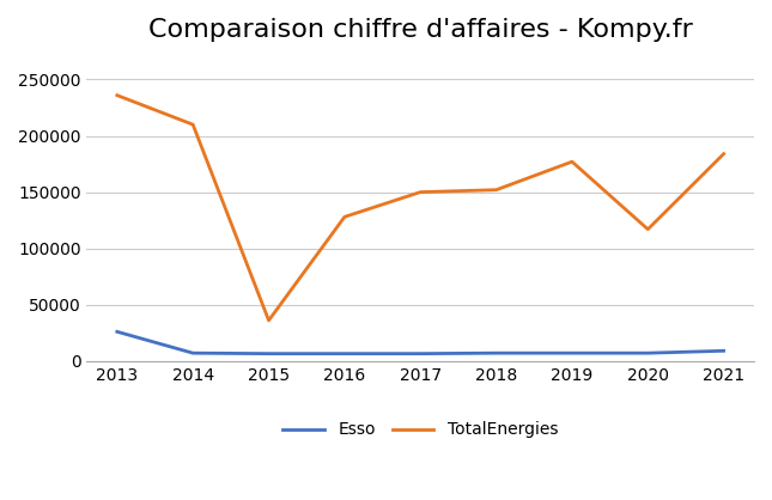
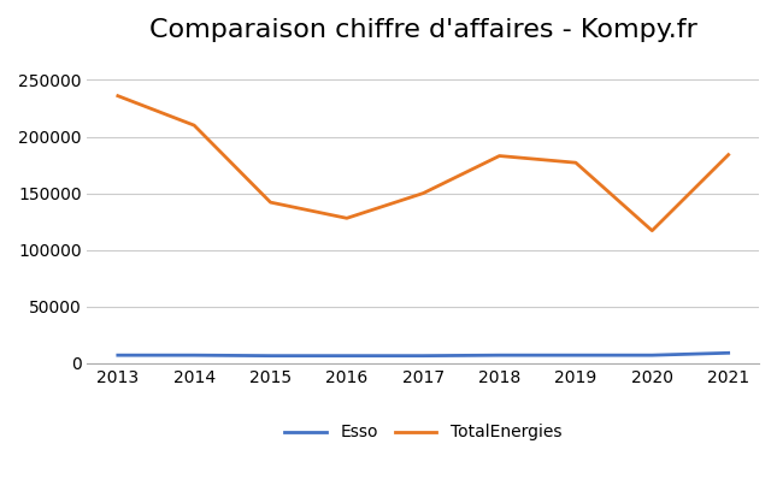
Esso/2013: 26000 -> 7000
TotalEnergies/2015: 36000 -> 142000
TotalEnergies/2018: 152000 -> 183000
